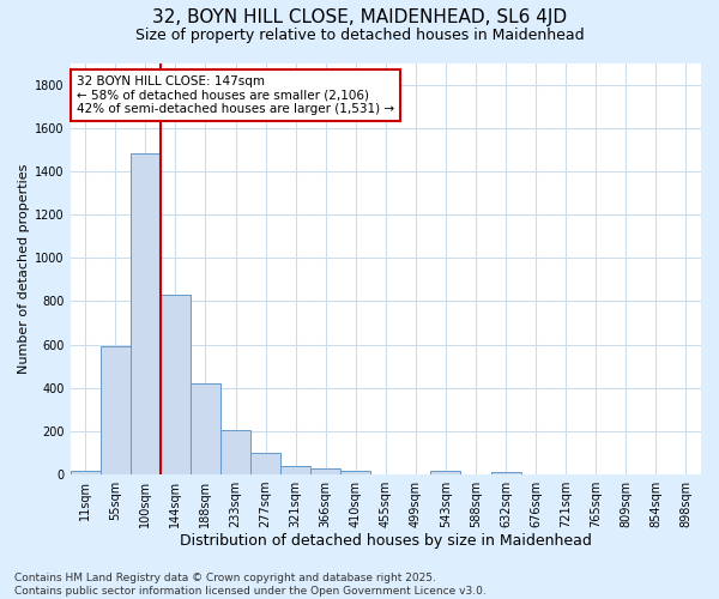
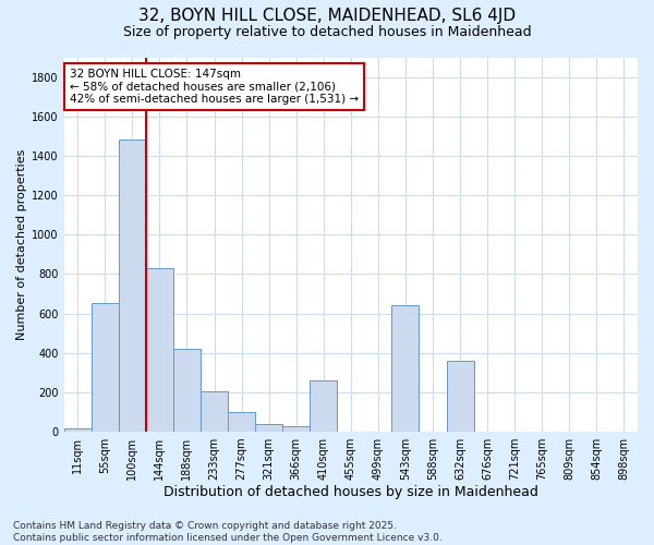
55sqm: 590 -> 650
410sqm: 20 -> 260
543sqm: 10 -> 640
632sqm: 10 -> 360
